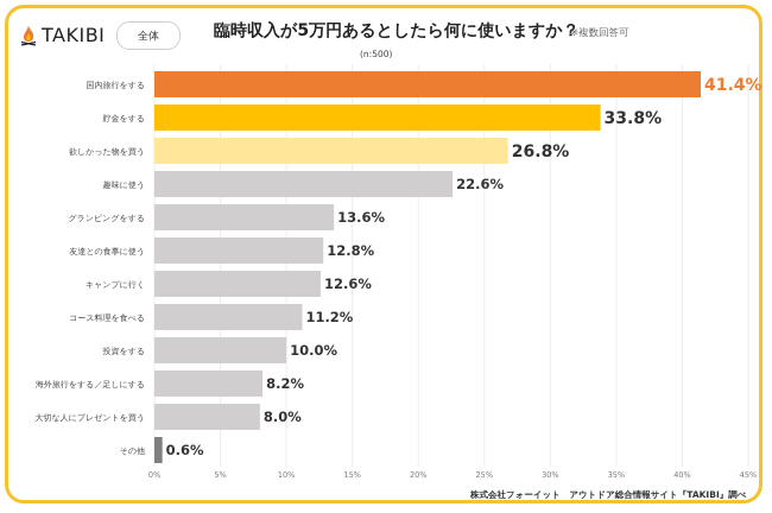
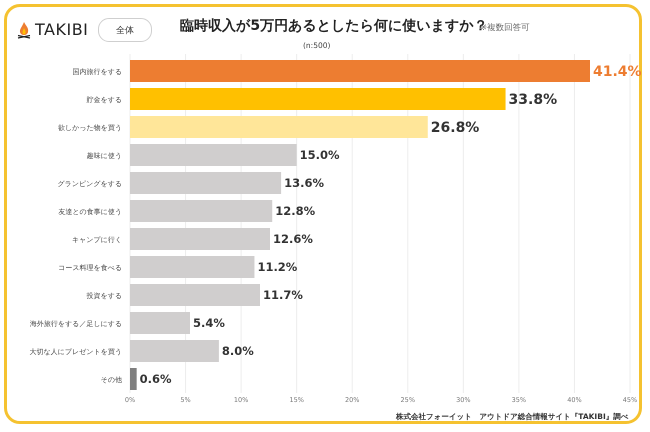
趣味に使う: 22.6% -> 15.0%
投資をする: 10.0% -> 11.7%
海外旅行をする／足しにする: 8.2% -> 5.4%
